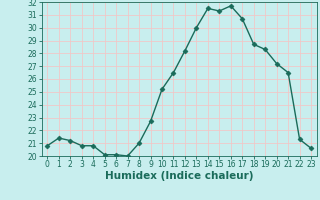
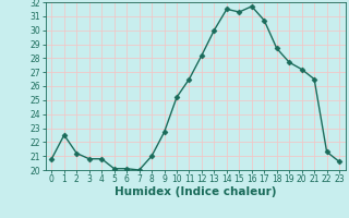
1: 21.4 -> 22.5
19: 28.3 -> 27.7
